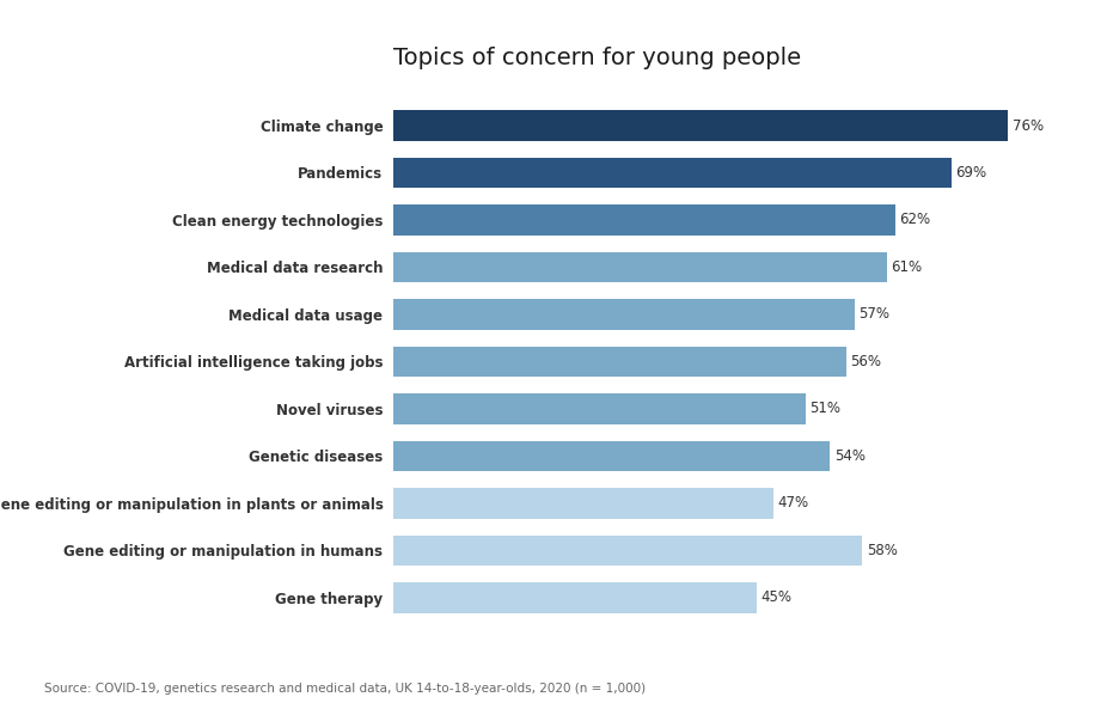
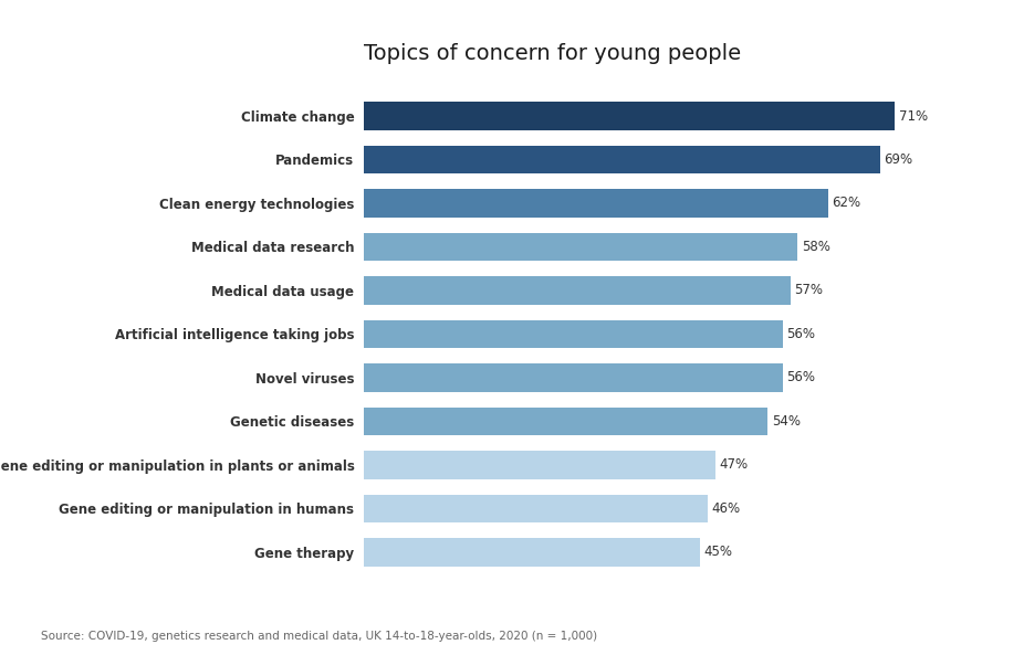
Climate change: 76% -> 71%
Medical data research: 61% -> 58%
Novel viruses: 51% -> 56%
Gene editing or manipulation in humans: 58% -> 46%
